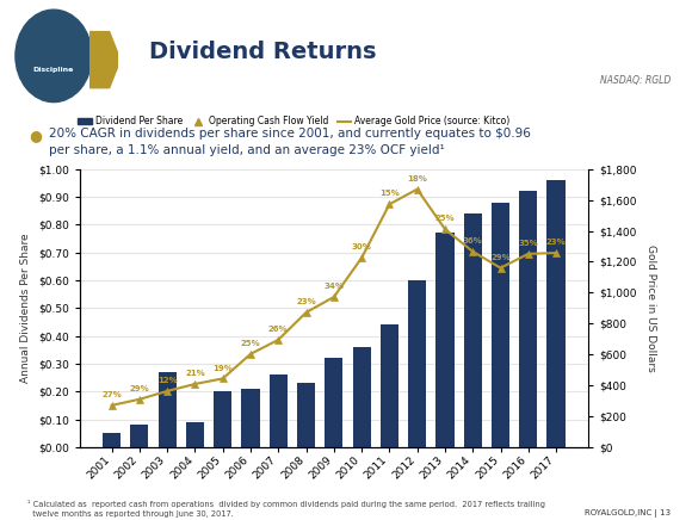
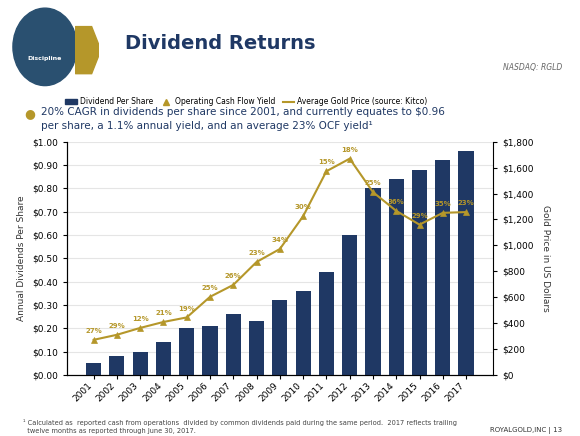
Dividend Per Share/2003: $0.27 -> $0.10
Dividend Per Share/2004: $0.09 -> $0.14
Dividend Per Share/2013: $0.77 -> $0.80
